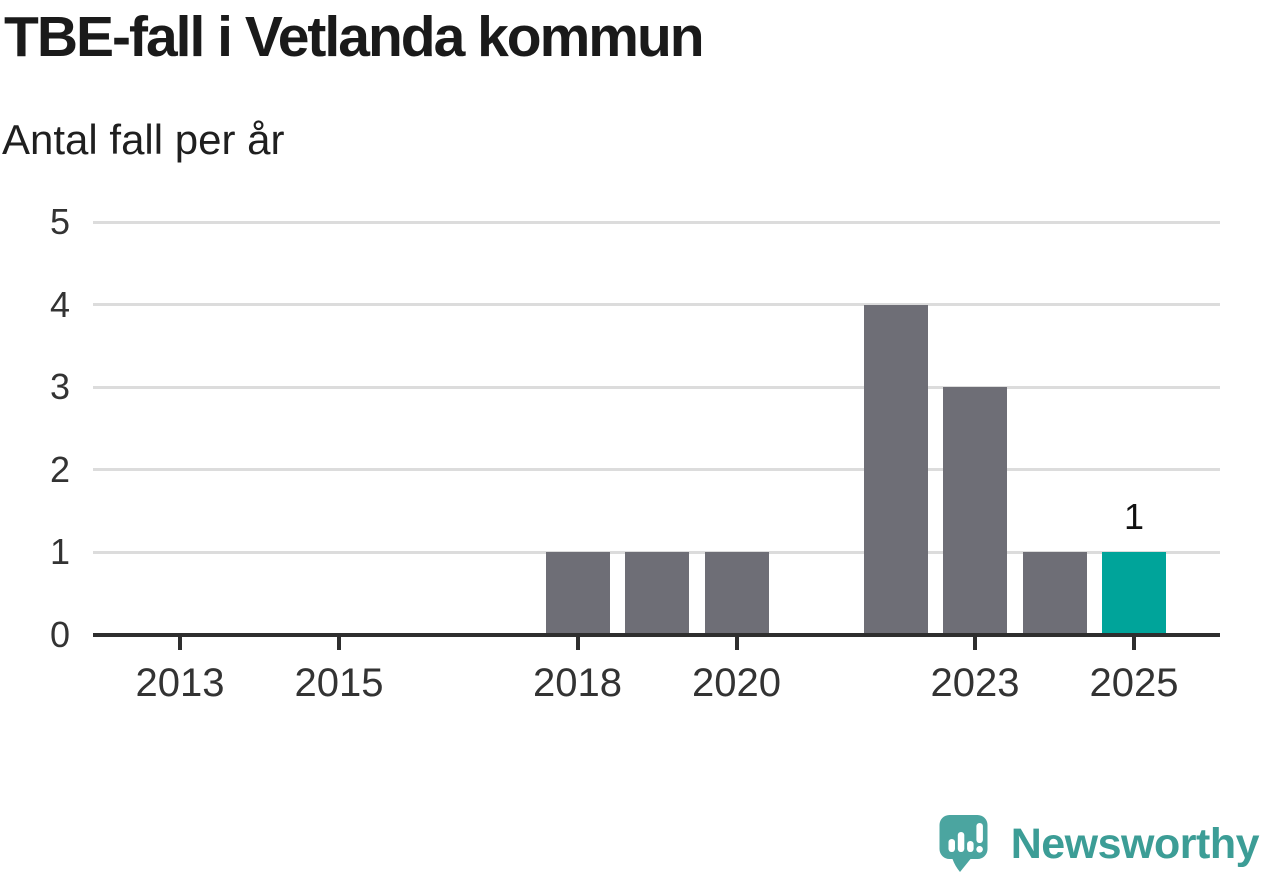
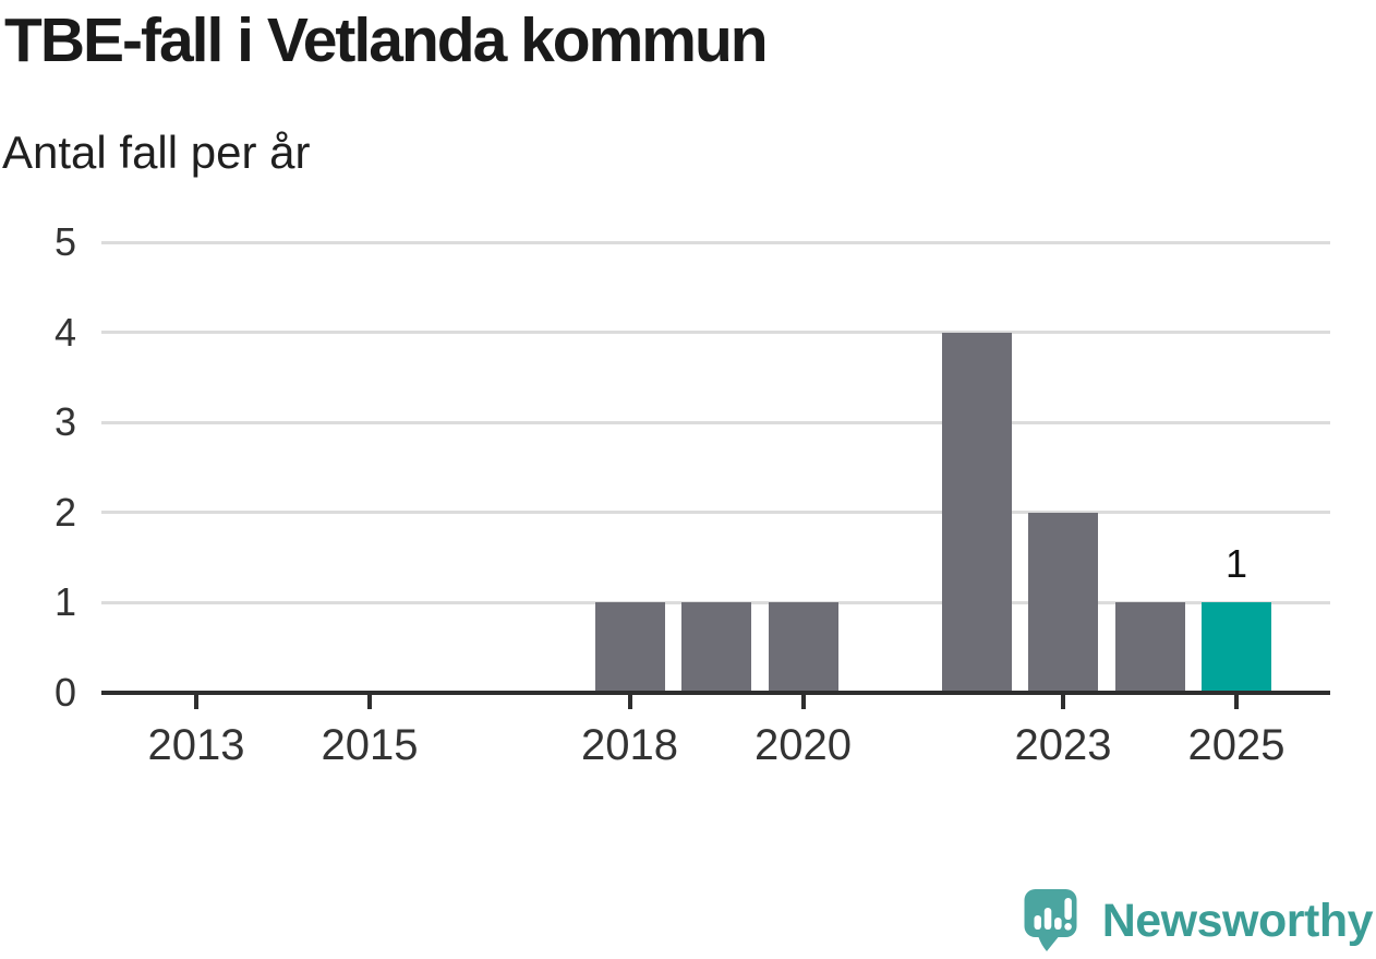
2023: 3 -> 2
